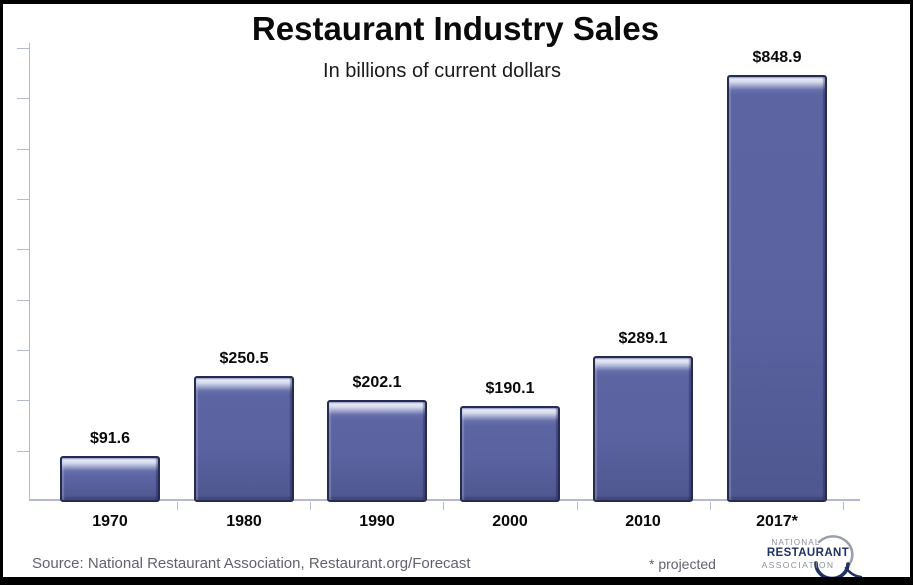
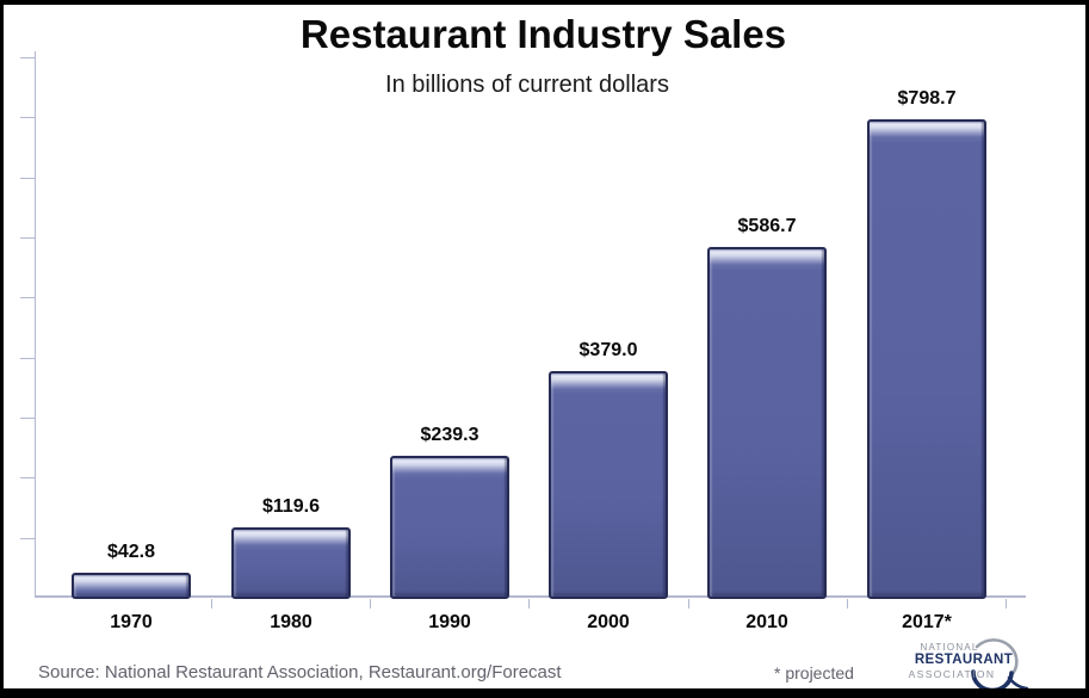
1970: $91.6 -> $42.8
1980: $250.5 -> $119.6
1990: $202.1 -> $239.3
2000: $190.1 -> $379.0
2010: $289.1 -> $586.7
2017*: $848.9 -> $798.7
